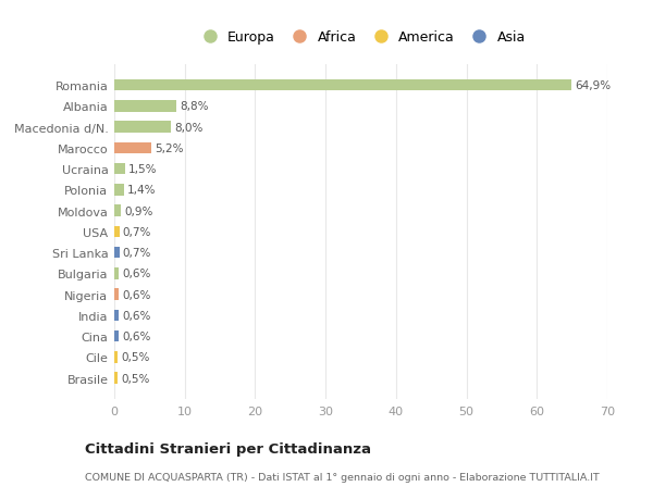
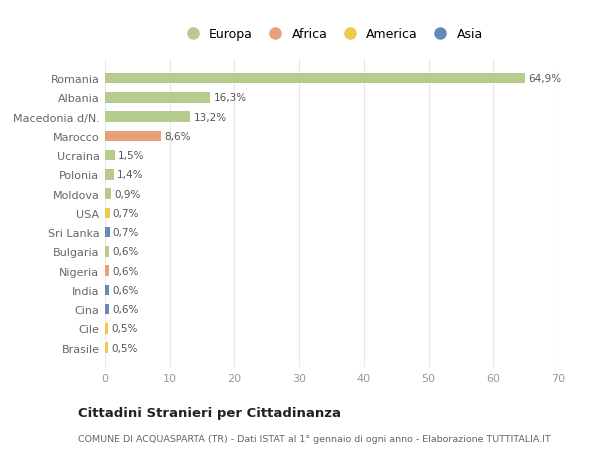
Albania: 8,8% -> 16,3%
Macedonia d/N.: 8,0% -> 13,2%
Marocco: 5,2% -> 8,6%
